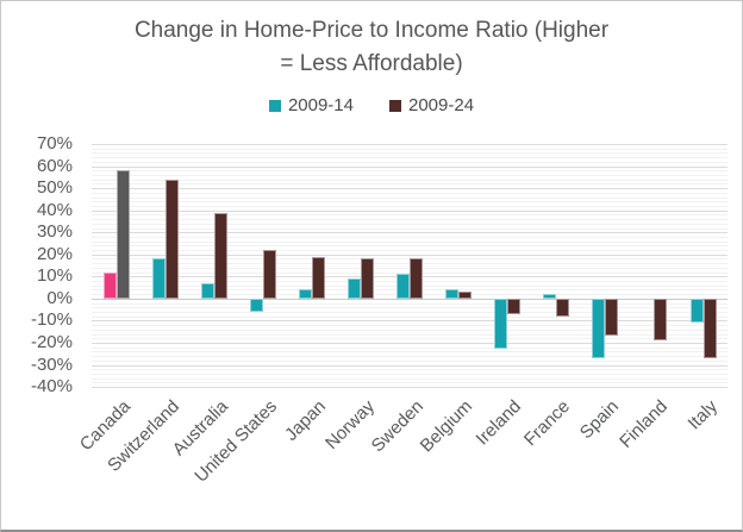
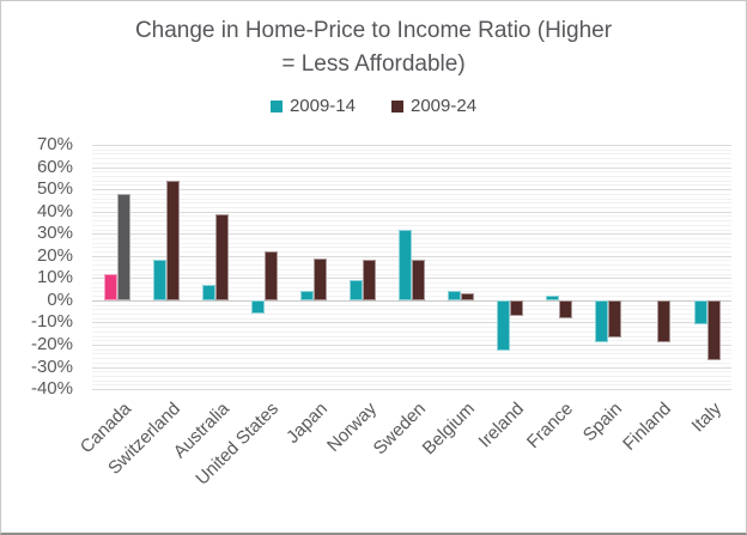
2009-24/Canada: 58% -> 48%
2009-14/Sweden: 11% -> 32%
2009-14/Spain: -27% -> -19%
